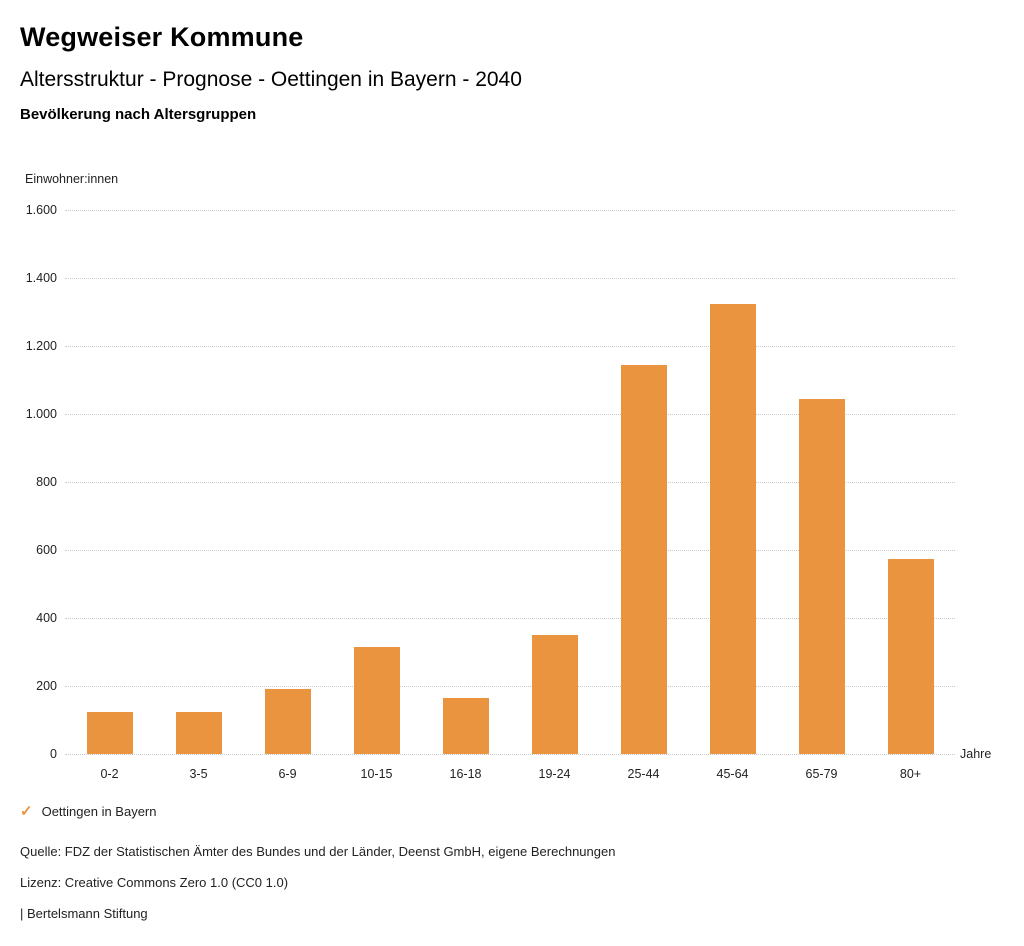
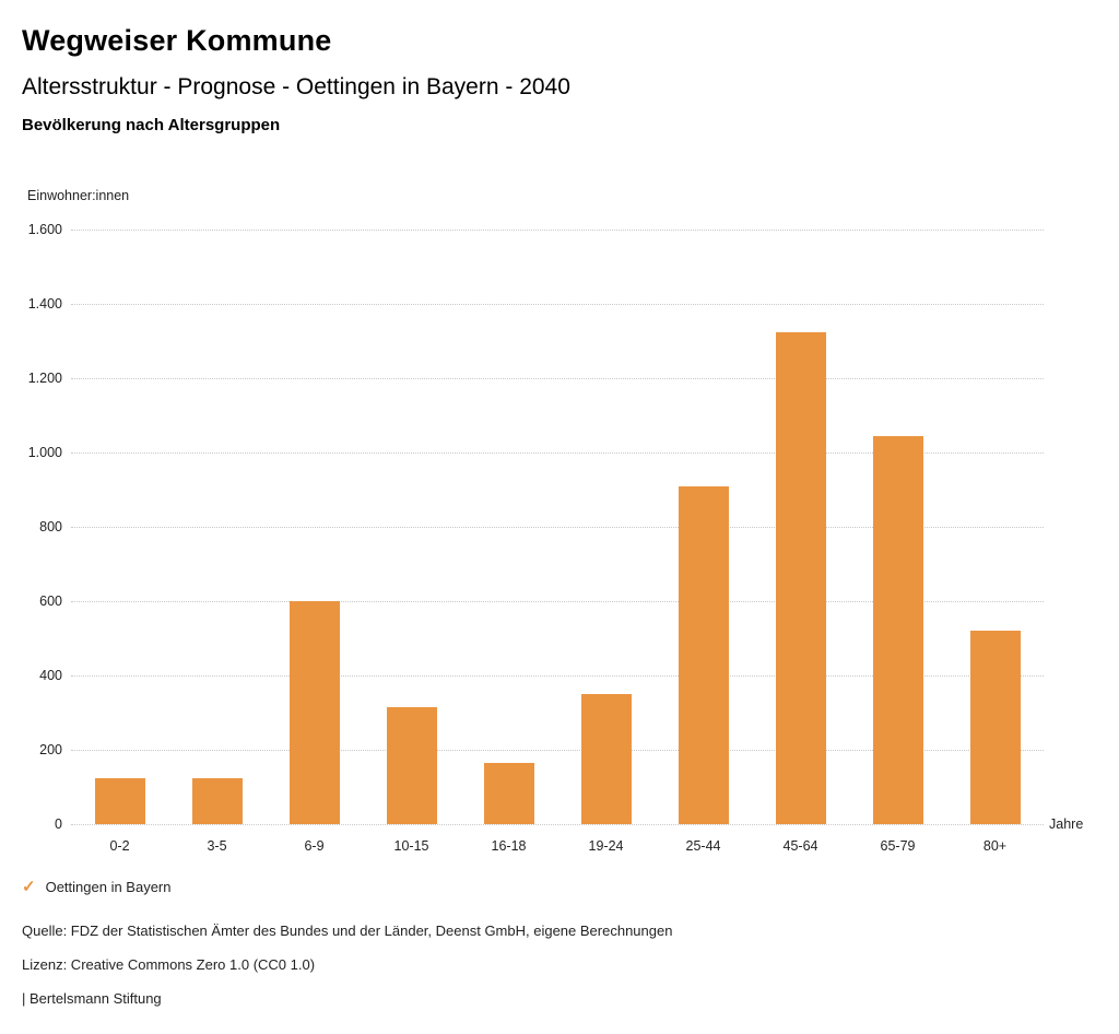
6-9: 190 -> 600
25-44: 1140 -> 910
80+: 580 -> 520
